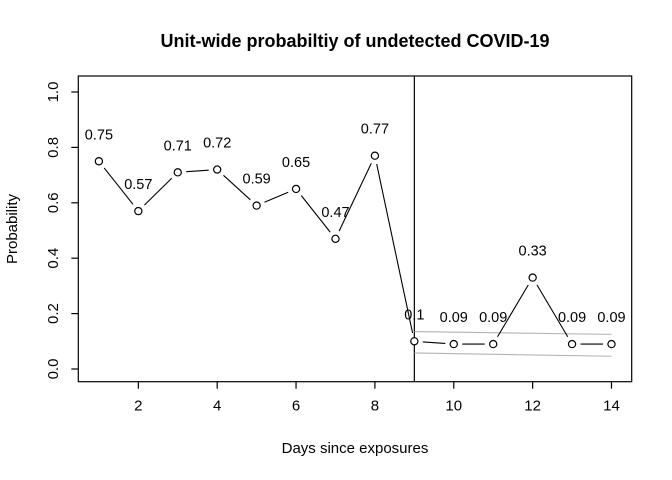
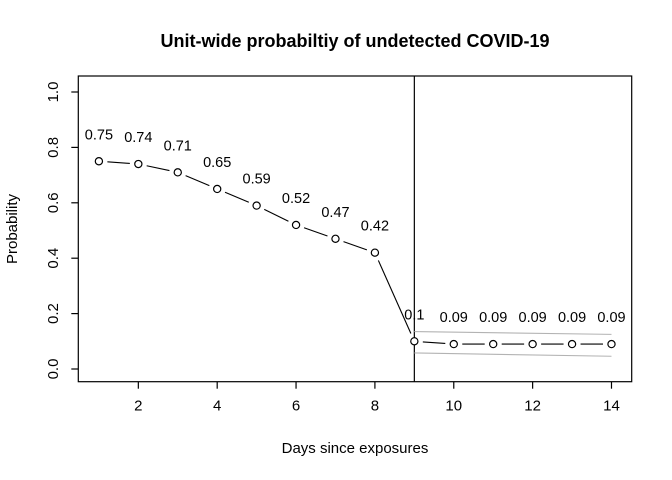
2: 0.57 -> 0.74
4: 0.72 -> 0.65
6: 0.65 -> 0.52
8: 0.77 -> 0.42
12: 0.33 -> 0.09
